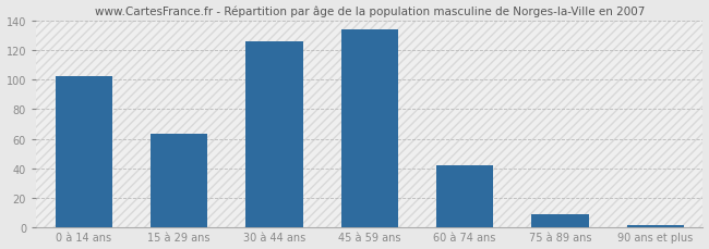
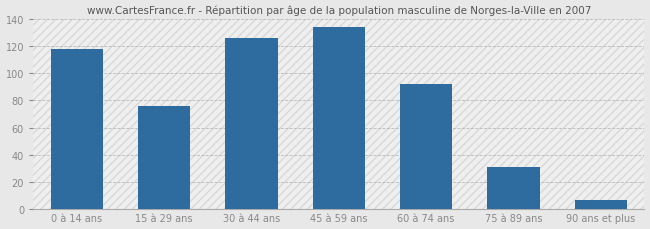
0 à 14 ans: 102 -> 118
15 à 29 ans: 63 -> 76
60 à 74 ans: 42 -> 92
75 à 89 ans: 9 -> 31
90 ans et plus: 2 -> 7
